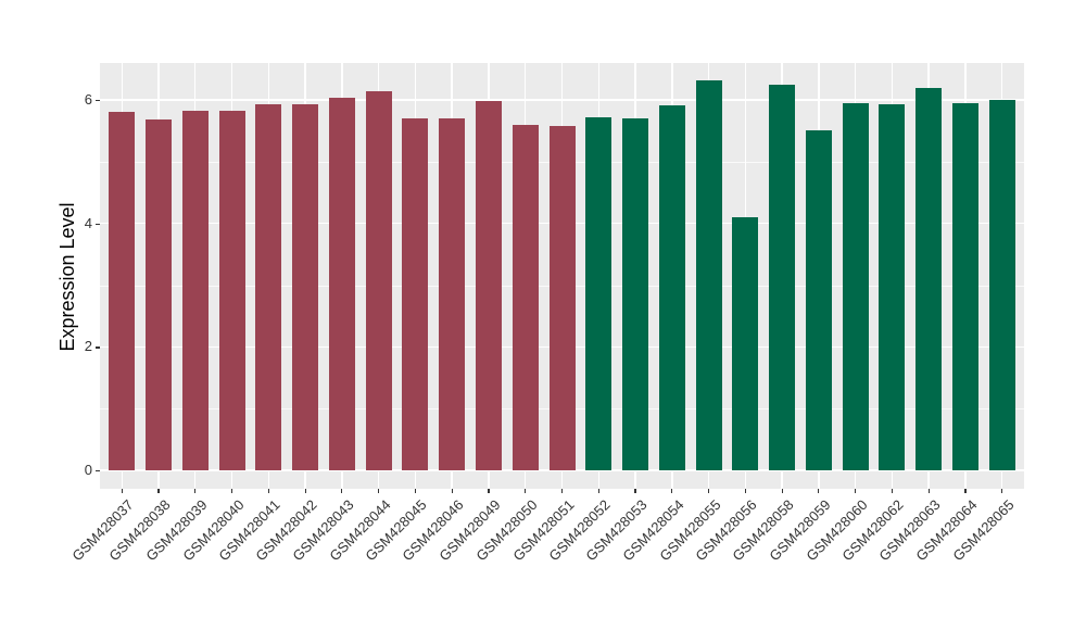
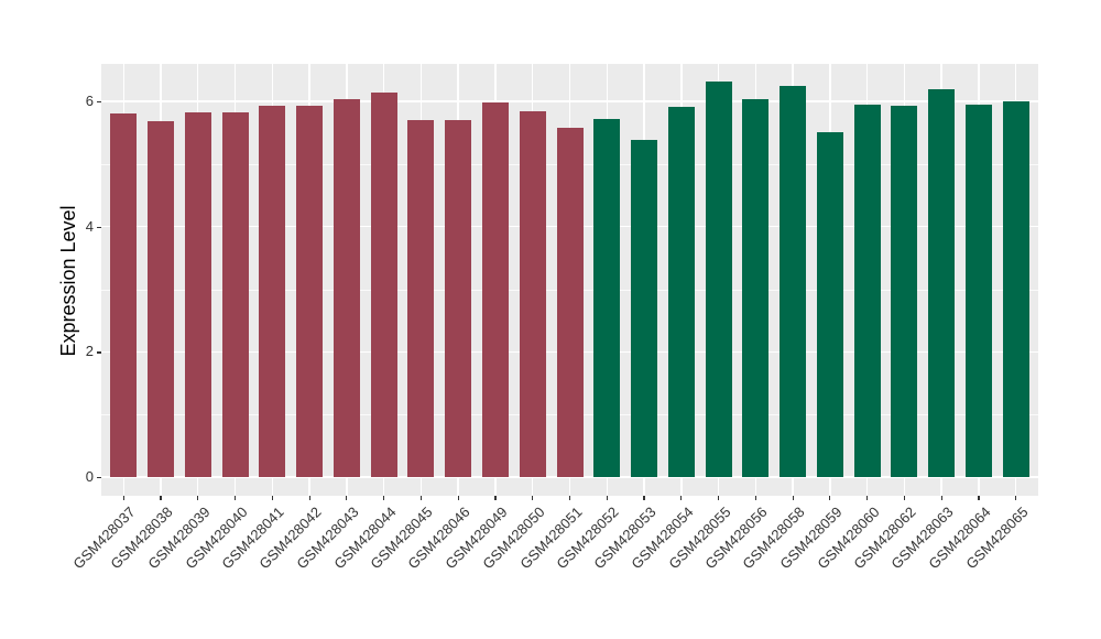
GSM428050: 5.6 -> 5.8
GSM428053: 5.7 -> 5.4
GSM428056: 4.1 -> 6.0
